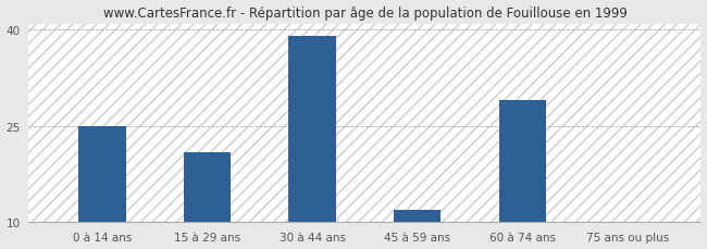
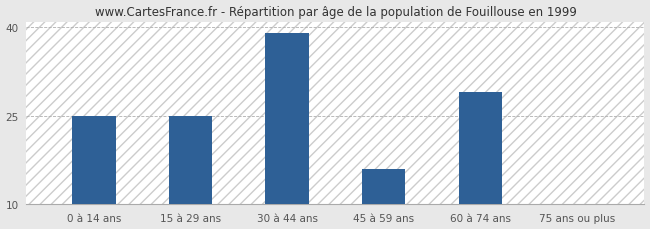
15 à 29 ans: 21 -> 25
45 à 59 ans: 12 -> 16
